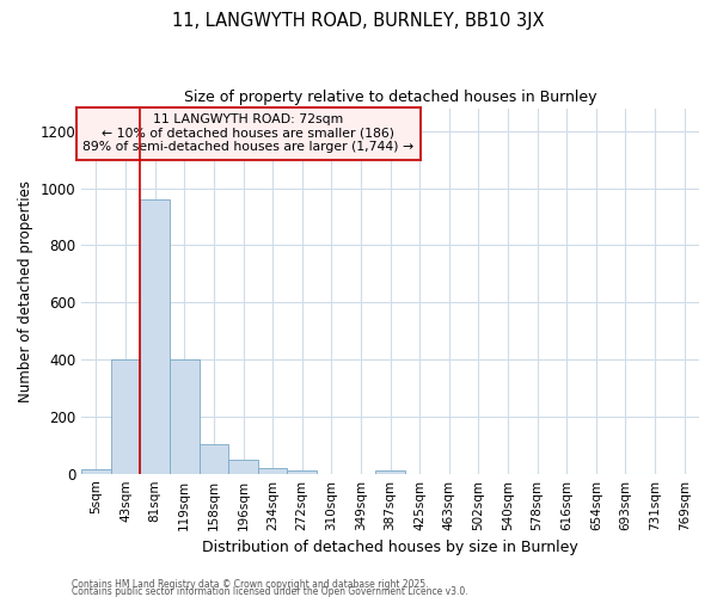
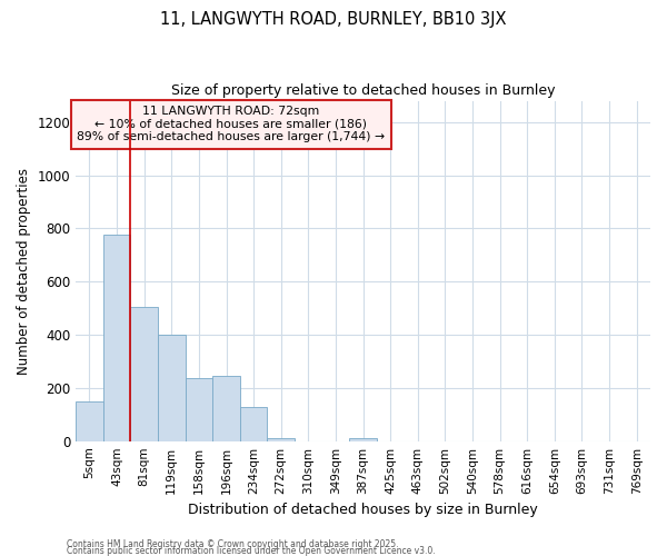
5sqm: 15 -> 150
43sqm: 400 -> 775
81sqm: 960 -> 505
158sqm: 105 -> 235
196sqm: 50 -> 245
234sqm: 20 -> 130
